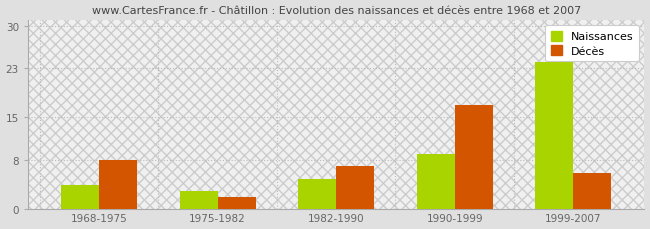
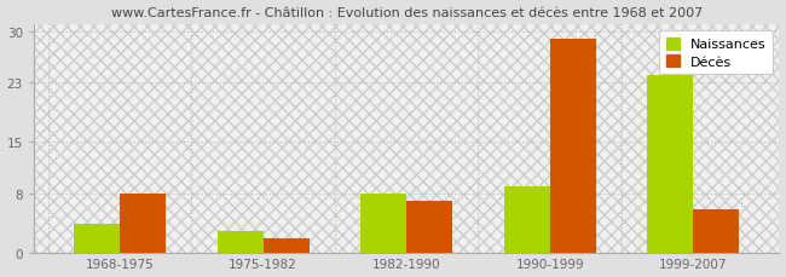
Naissances/1982-1990: 5 -> 8
Décès/1990-1999: 17 -> 29
